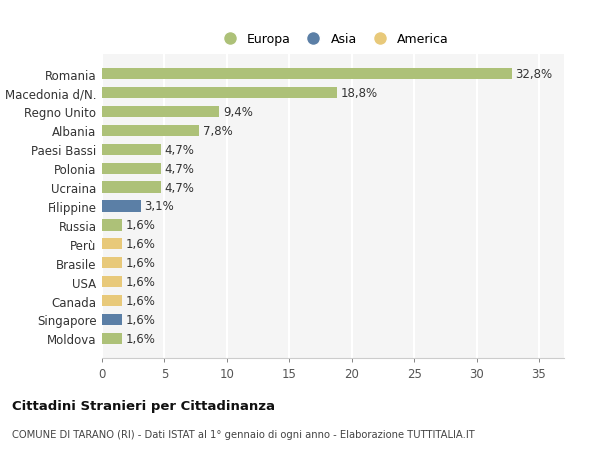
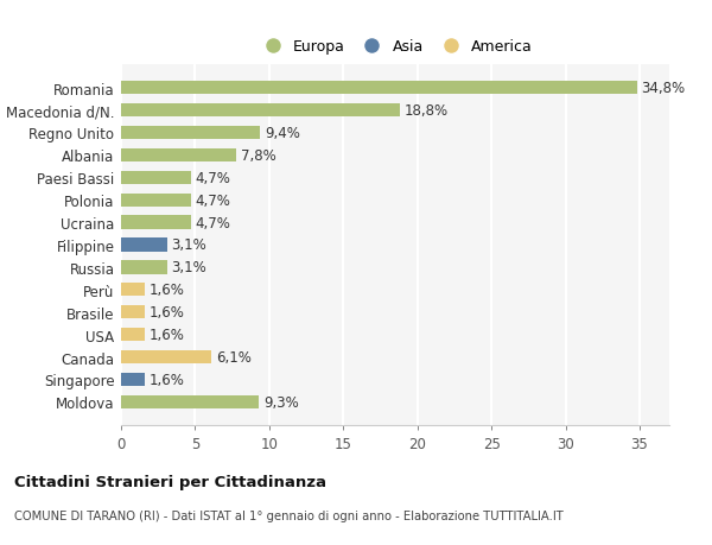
Romania: 32,8% -> 34,8%
Russia: 1,6% -> 3,1%
Canada: 1,6% -> 6,1%
Moldova: 1,6% -> 9,3%
